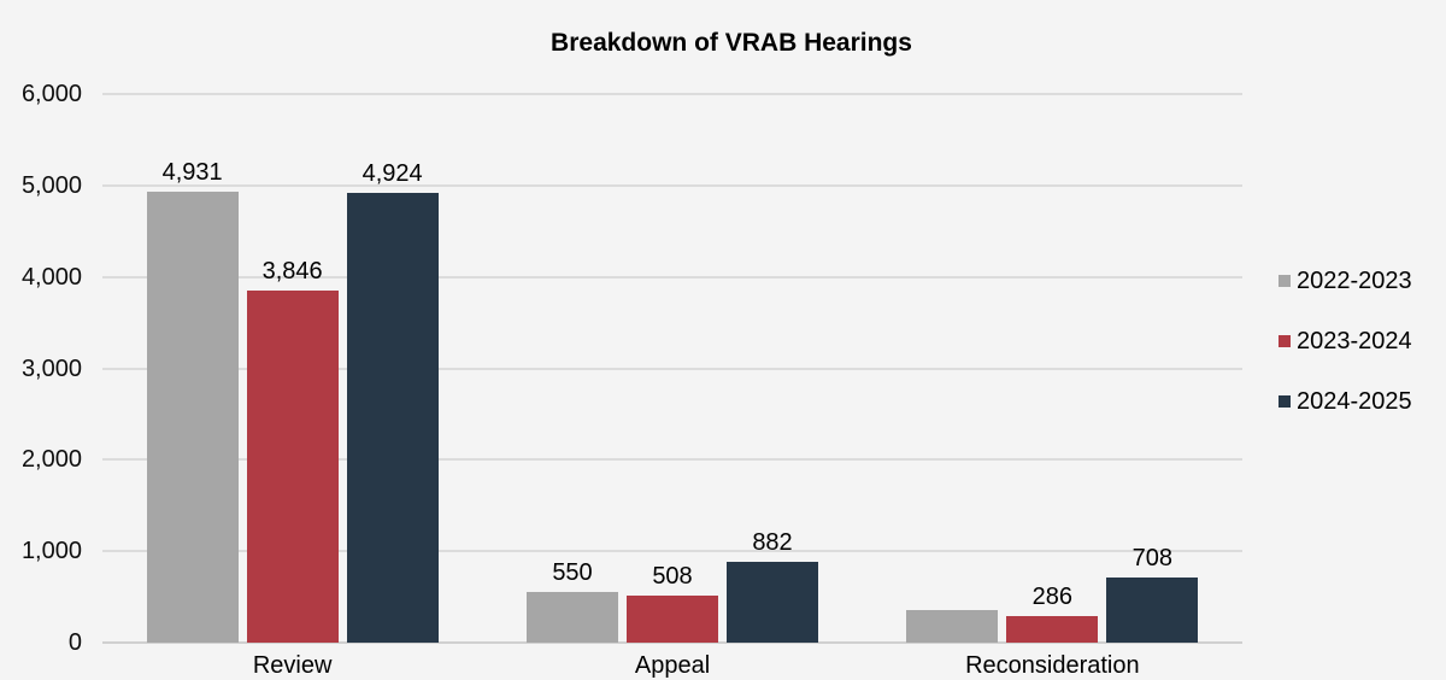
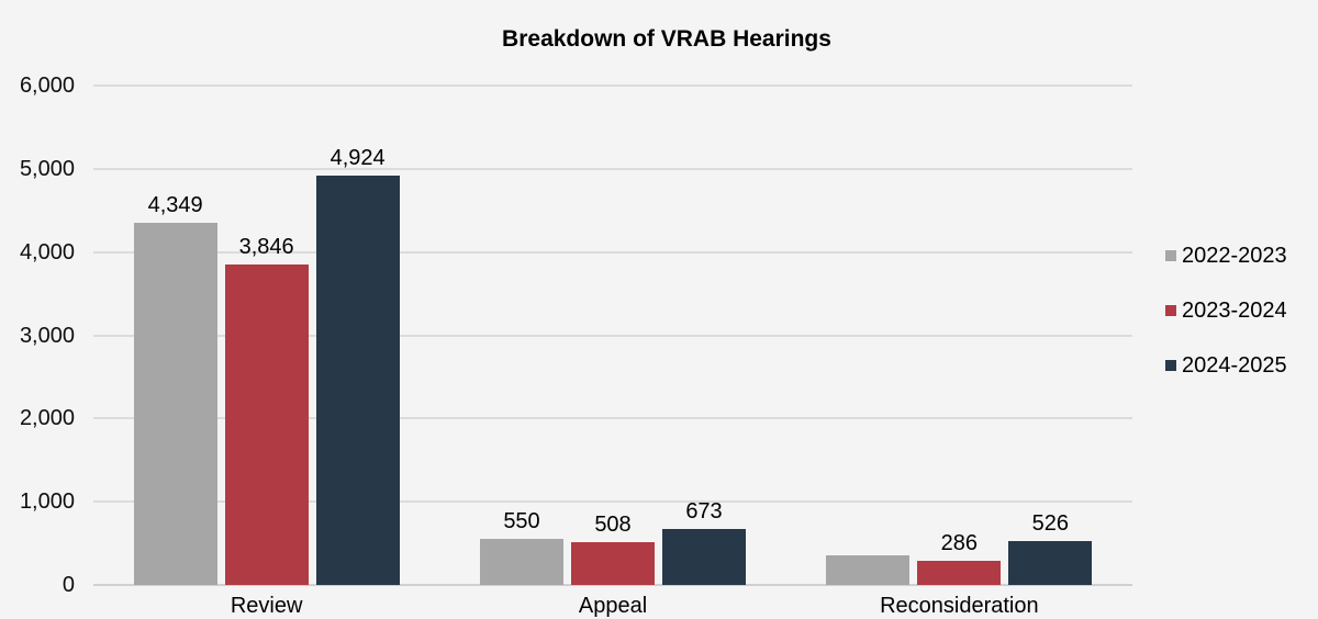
2022-2023/Review: 4,931 -> 4,349
2024-2025/Appeal: 882 -> 673
2024-2025/Reconsideration: 708 -> 526
